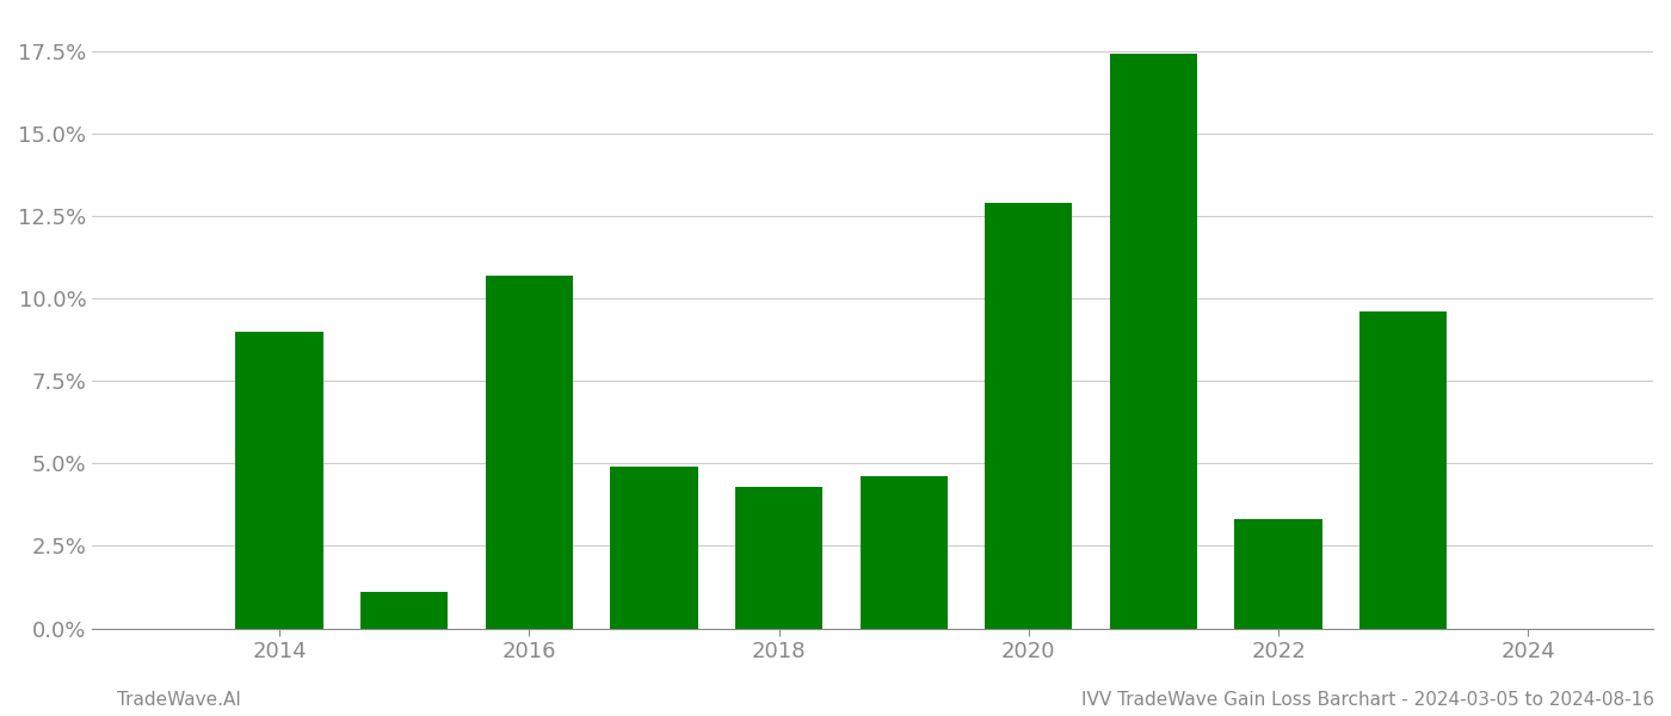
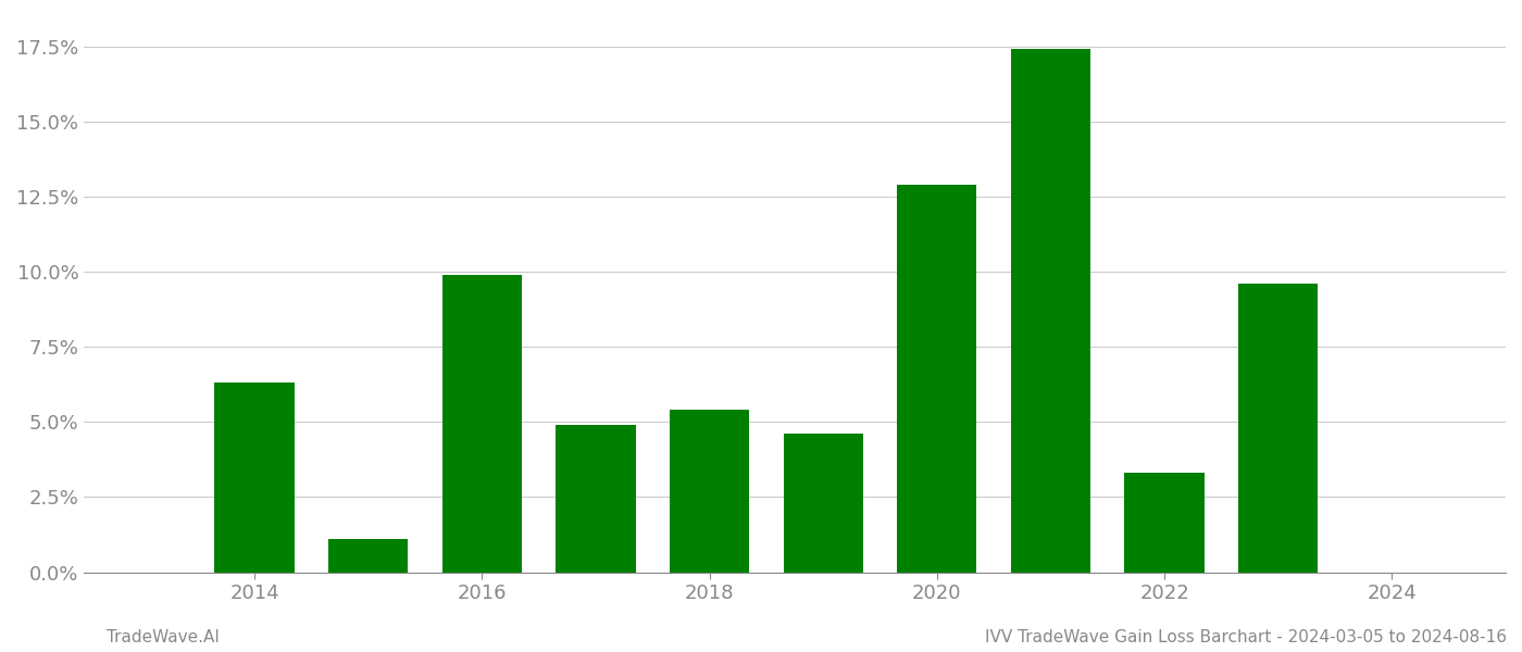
2014: 9.0% -> 6.3%
2016: 10.7% -> 9.9%
2018: 4.3% -> 5.4%
